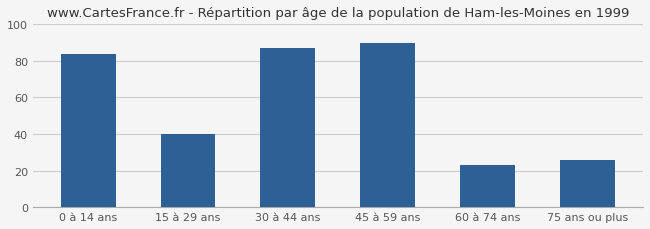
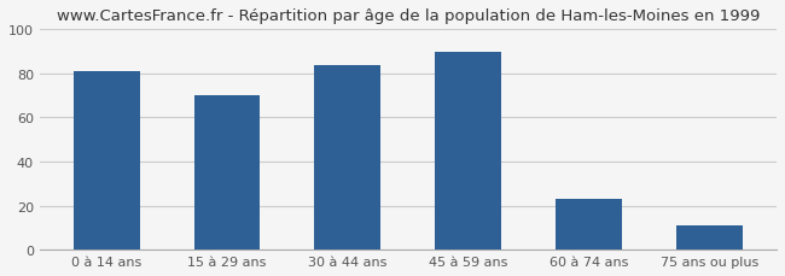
0 à 14 ans: 84 -> 81
15 à 29 ans: 40 -> 70
30 à 44 ans: 87 -> 84
75 ans ou plus: 26 -> 11
